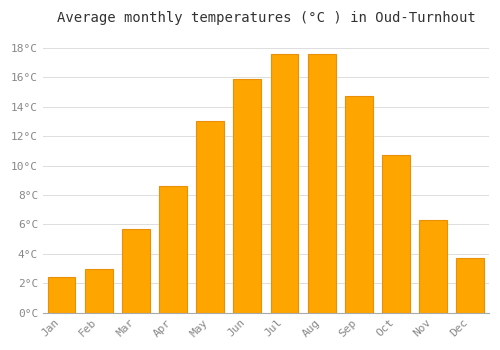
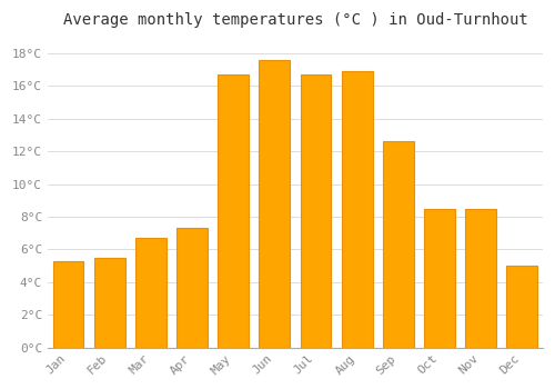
Jan: 2.4°C -> 5.3°C
Feb: 3.0°C -> 5.5°C
Mar: 5.7°C -> 6.7°C
Apr: 8.6°C -> 7.3°C
May: 13.0°C -> 16.7°C
Jun: 15.9°C -> 17.6°C
Jul: 17.6°C -> 16.7°C
Aug: 17.6°C -> 16.9°C
Sep: 14.7°C -> 12.6°C
Oct: 10.7°C -> 8.5°C
Nov: 6.3°C -> 8.5°C
Dec: 3.7°C -> 5.0°C
